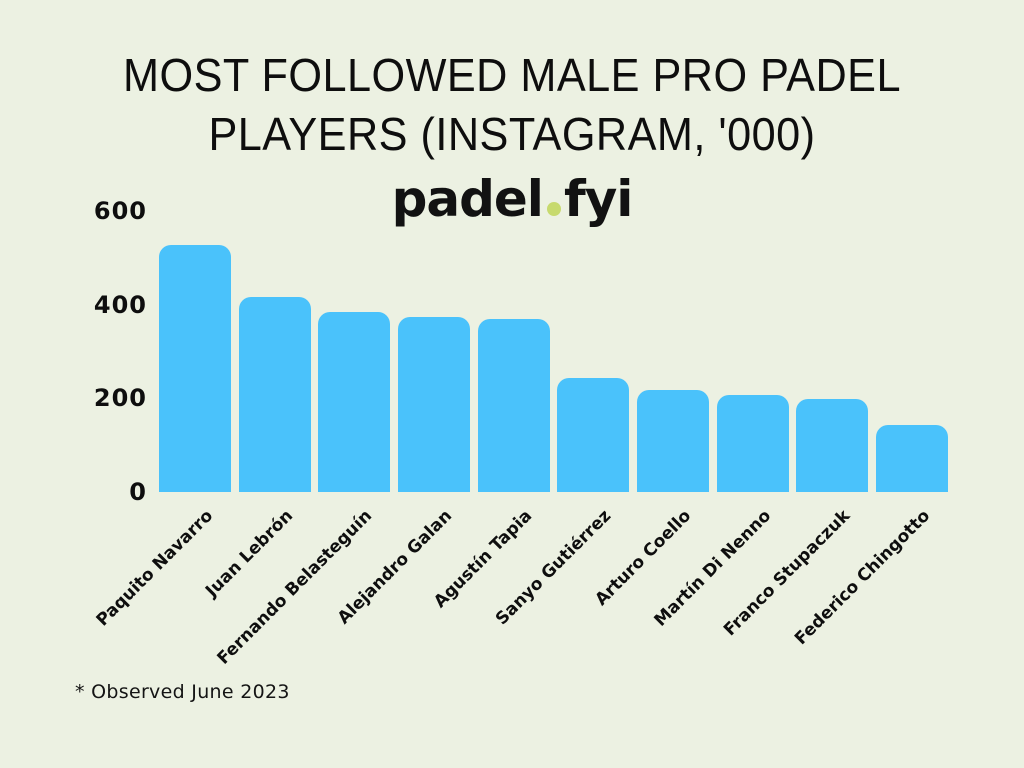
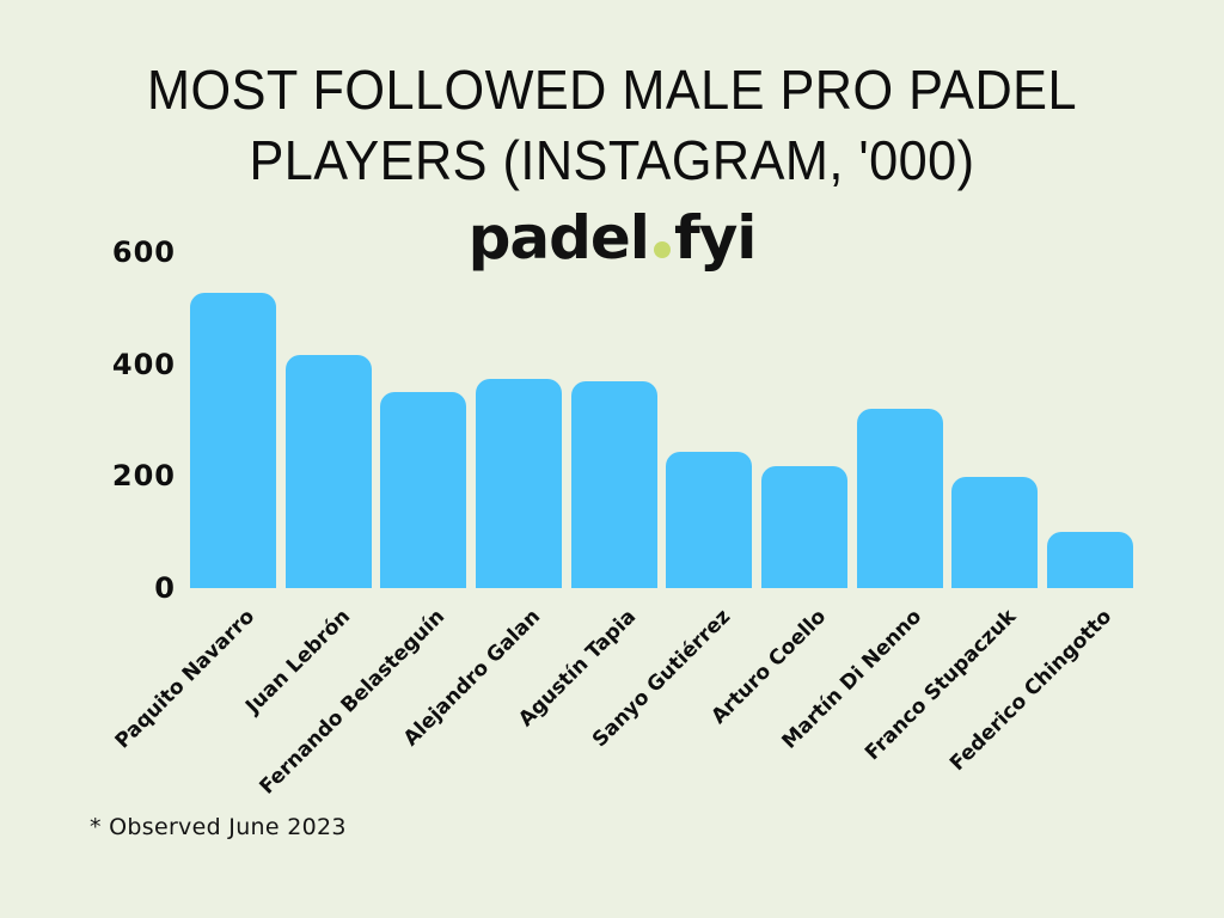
Fernando Belasteguín: 380 -> 350
Martín Di Nenno: 210 -> 320
Federico Chingotto: 140 -> 100
